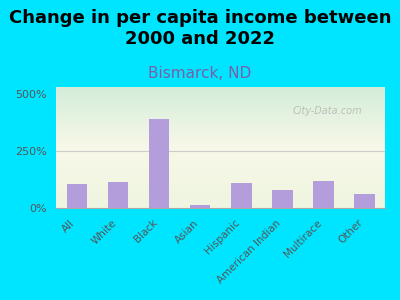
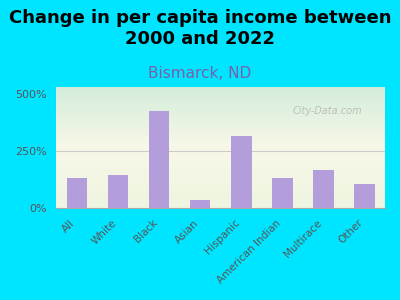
All: 105% -> 130%
White: 115% -> 145%
Black: 390% -> 425%
Asian: 12% -> 35%
Hispanic: 108% -> 315%
American Indian: 80% -> 130%
Multirace: 118% -> 165%
Other: 60% -> 105%
